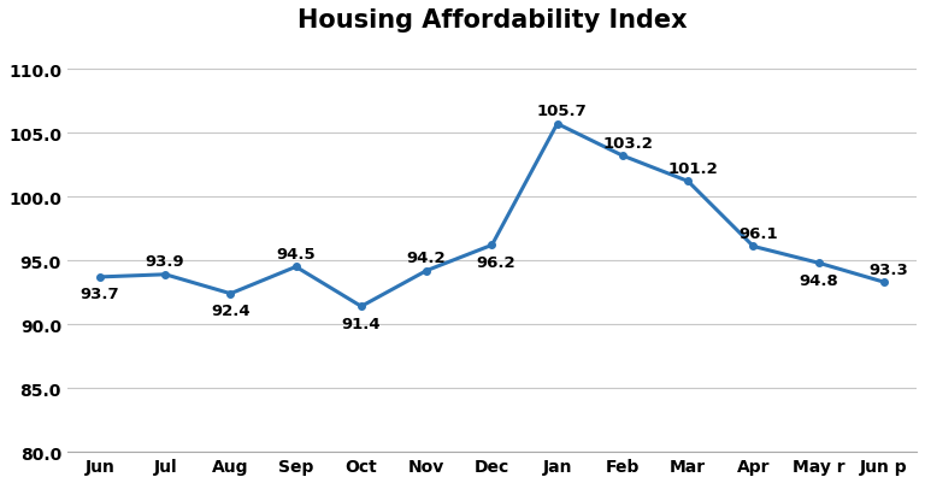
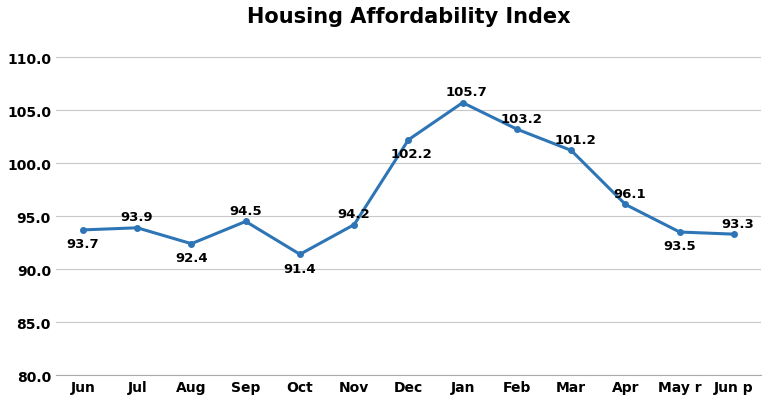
Dec: 96.2 -> 102.2
May r: 94.8 -> 93.5
